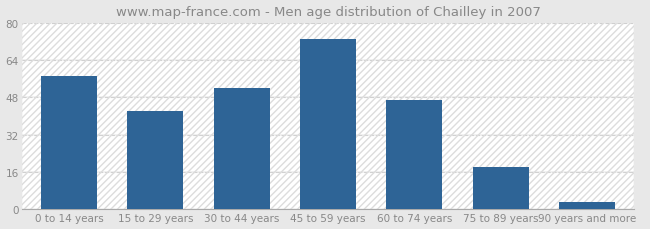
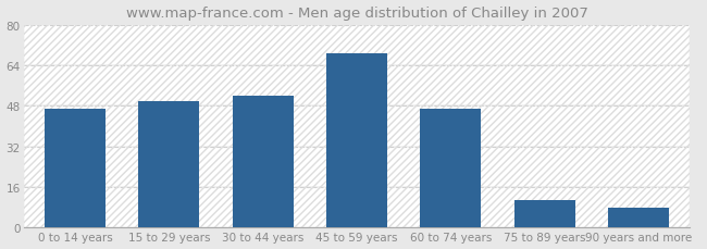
0 to 14 years: 57 -> 47
15 to 29 years: 42 -> 50
45 to 59 years: 73 -> 69
75 to 89 years: 18 -> 11
90 years and more: 3 -> 8
